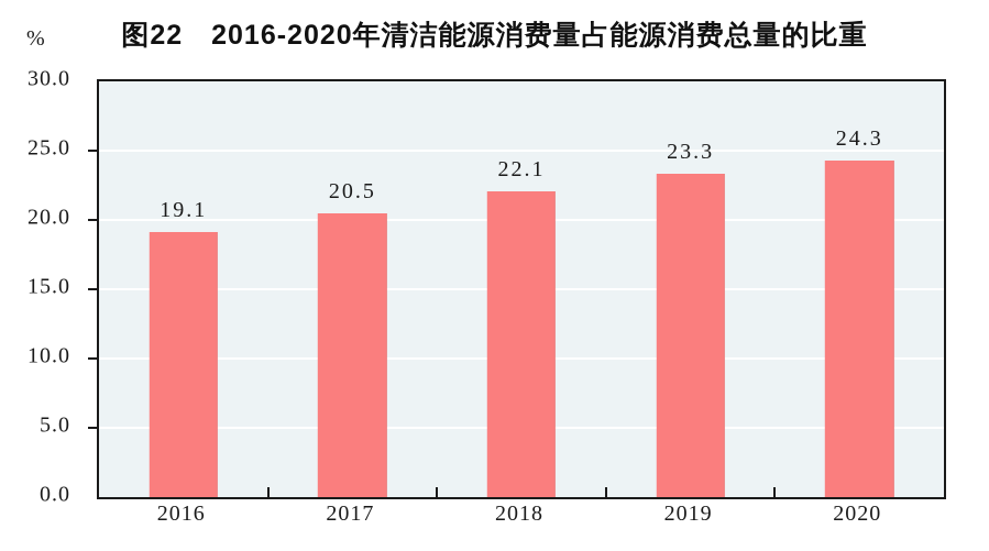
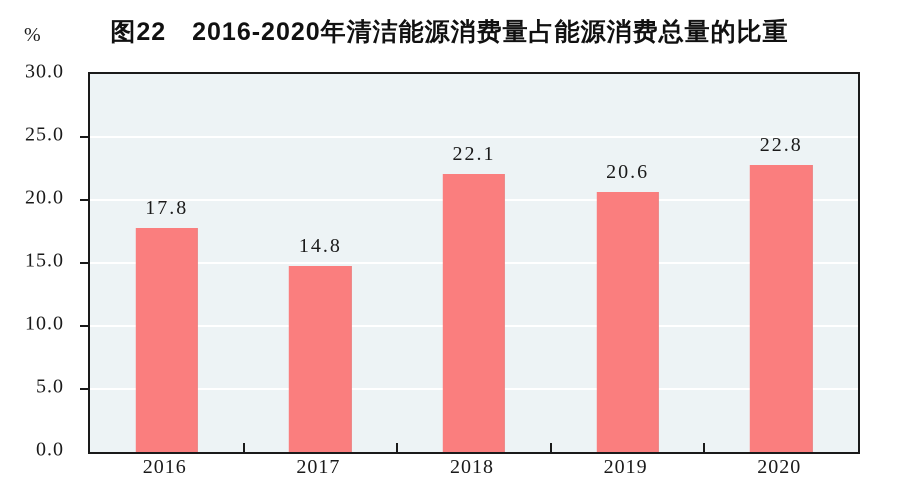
2016: 19.1 -> 17.8
2017: 20.5 -> 14.8
2019: 23.3 -> 20.6
2020: 24.3 -> 22.8
